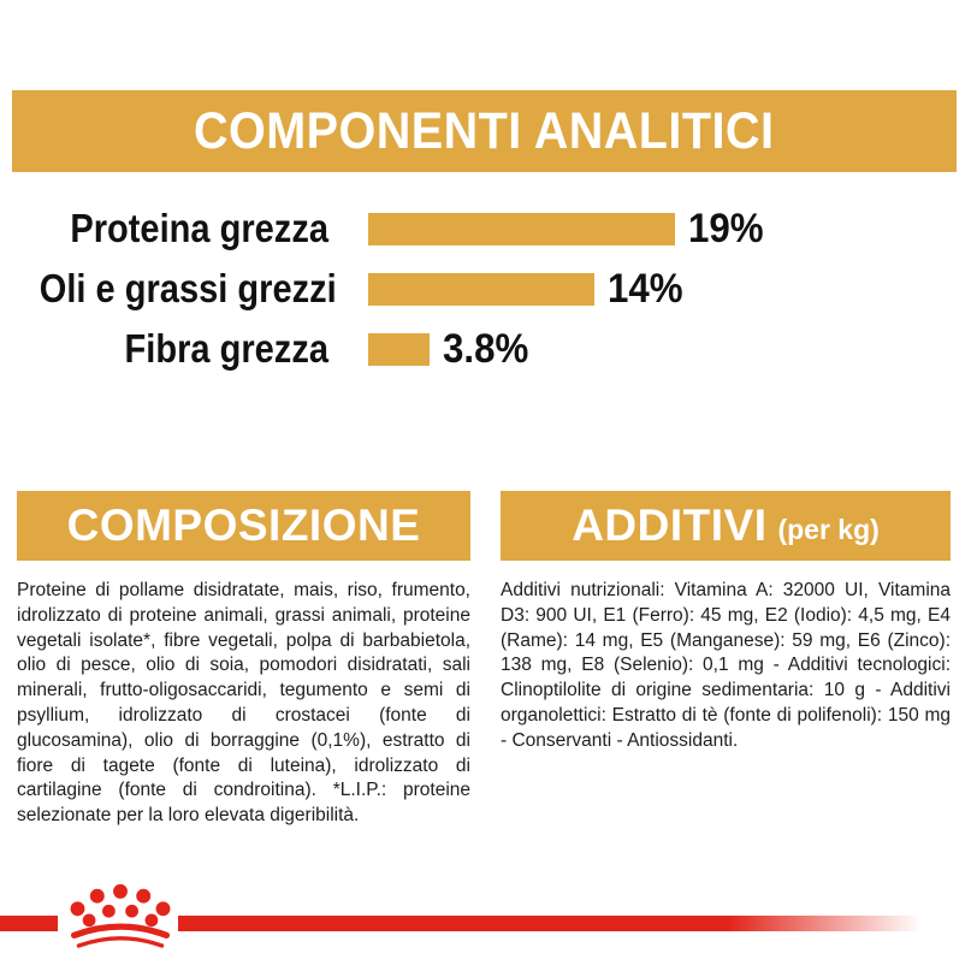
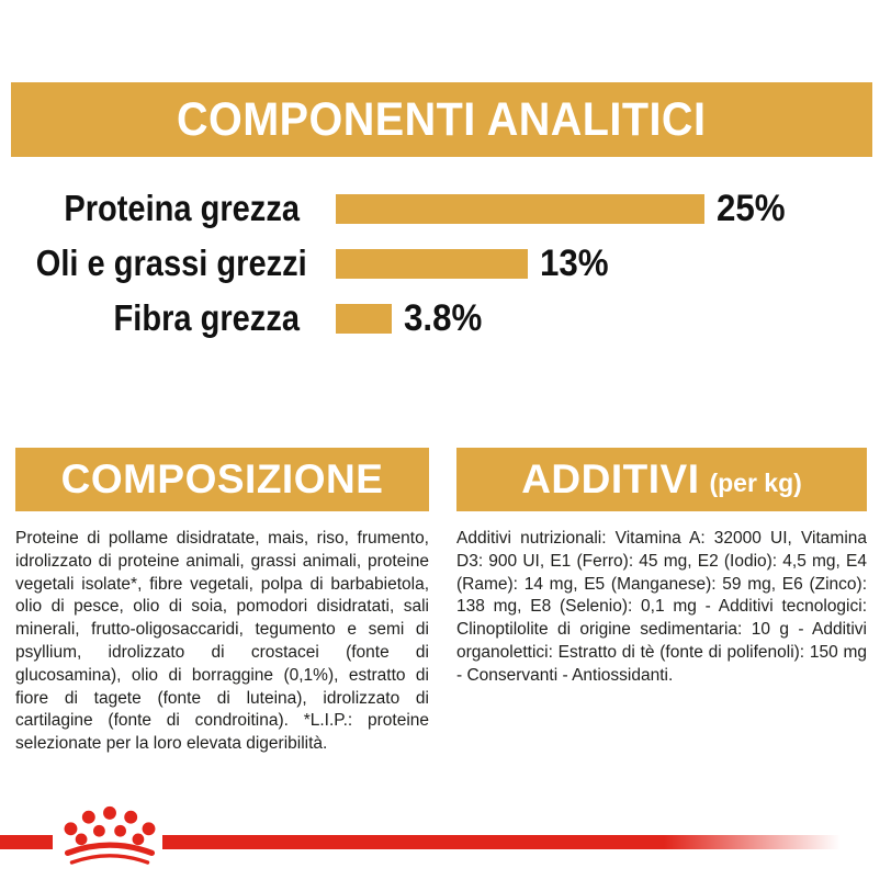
Proteina grezza: 19% -> 25%
Oli e grassi grezzi: 14% -> 13%
